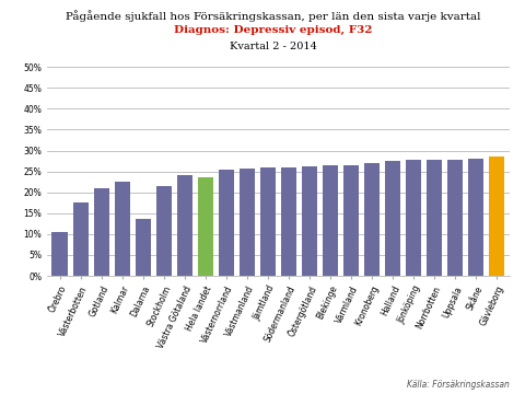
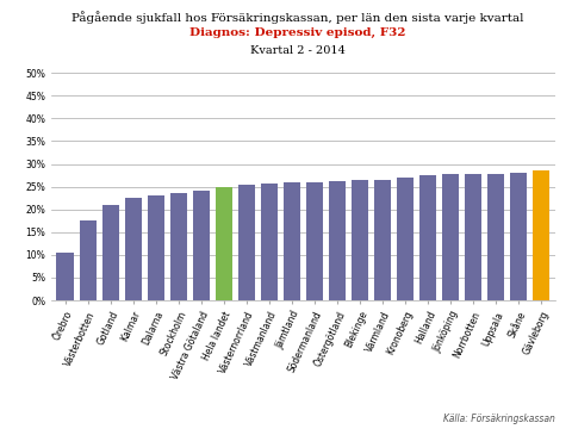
Dalarna: 13.5% -> 23.0%
Stockholm: 21.5% -> 23.5%
Hela landet: 23.5% -> 25.0%
